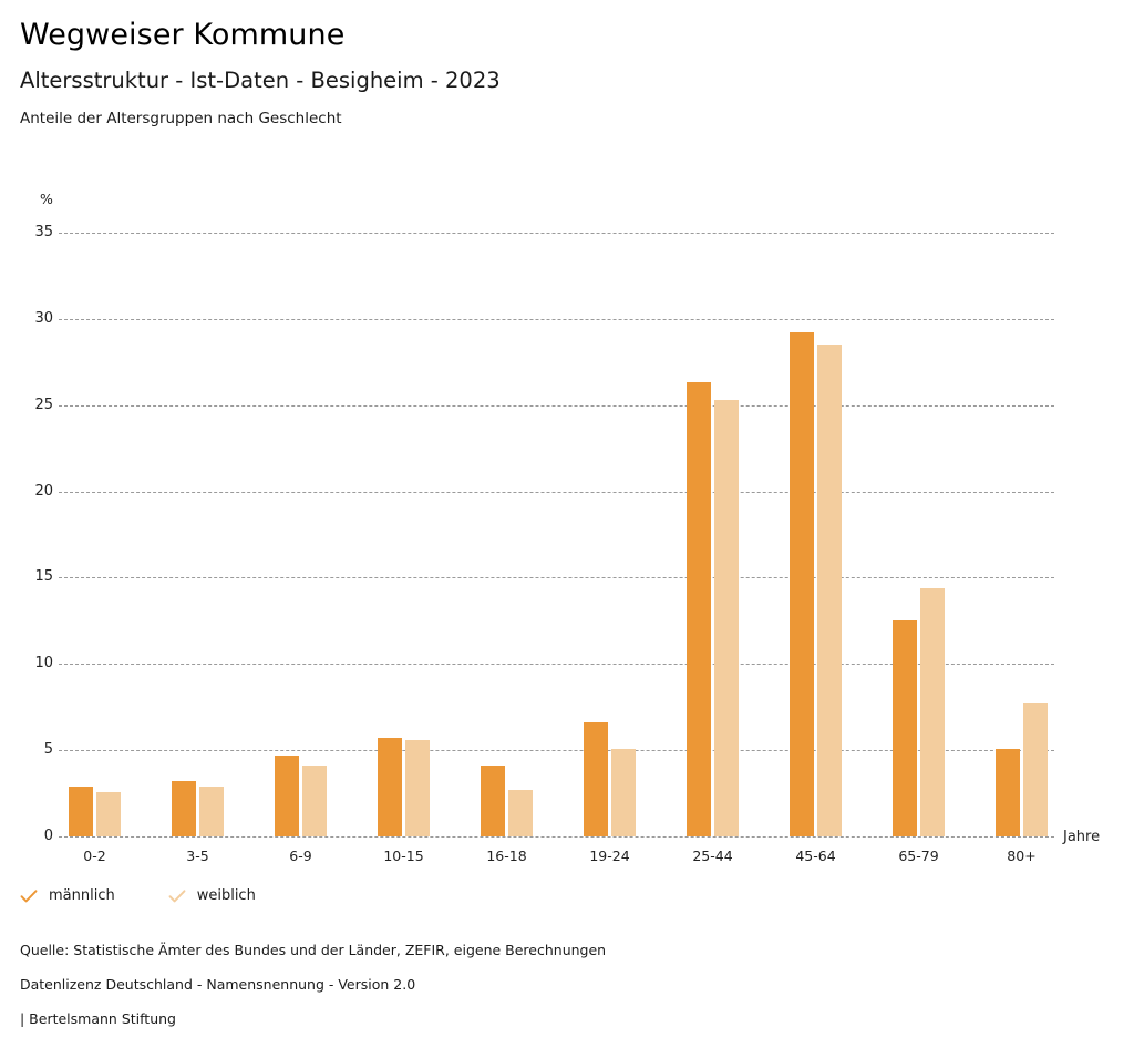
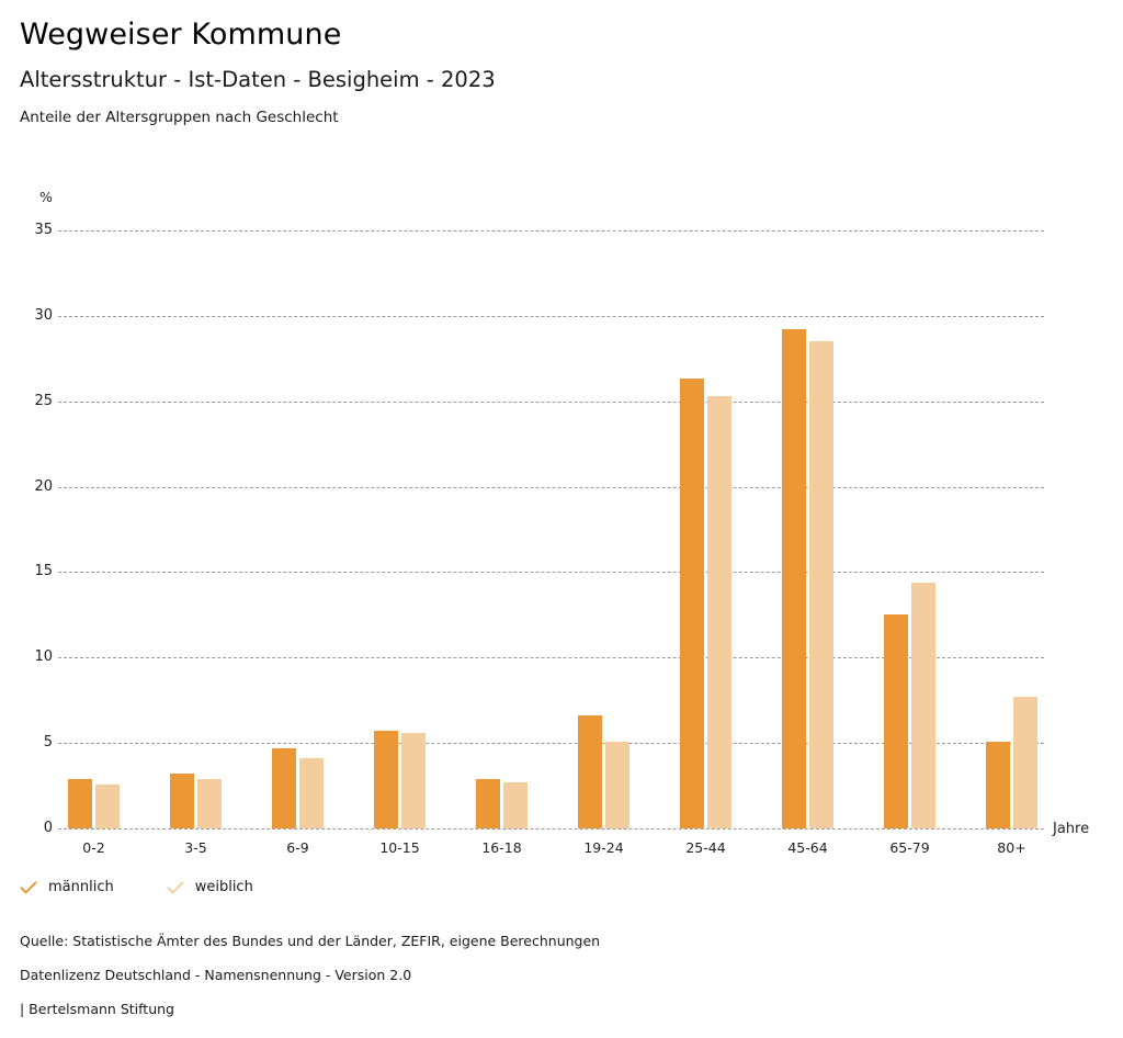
männlich/16-18: 4.1 -> 2.9
